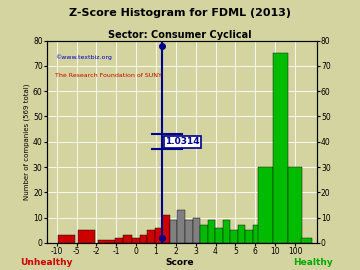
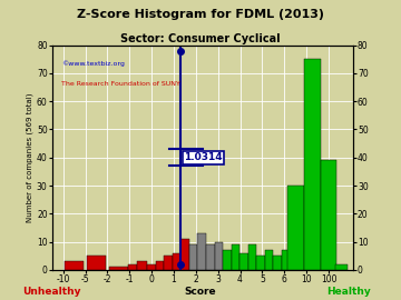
100: 30 -> 39
